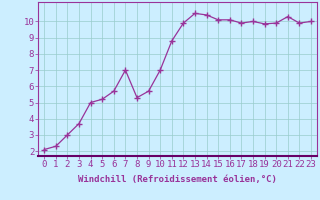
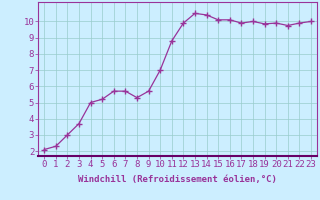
7: 7.0 -> 5.7
21: 10.3 -> 9.8
